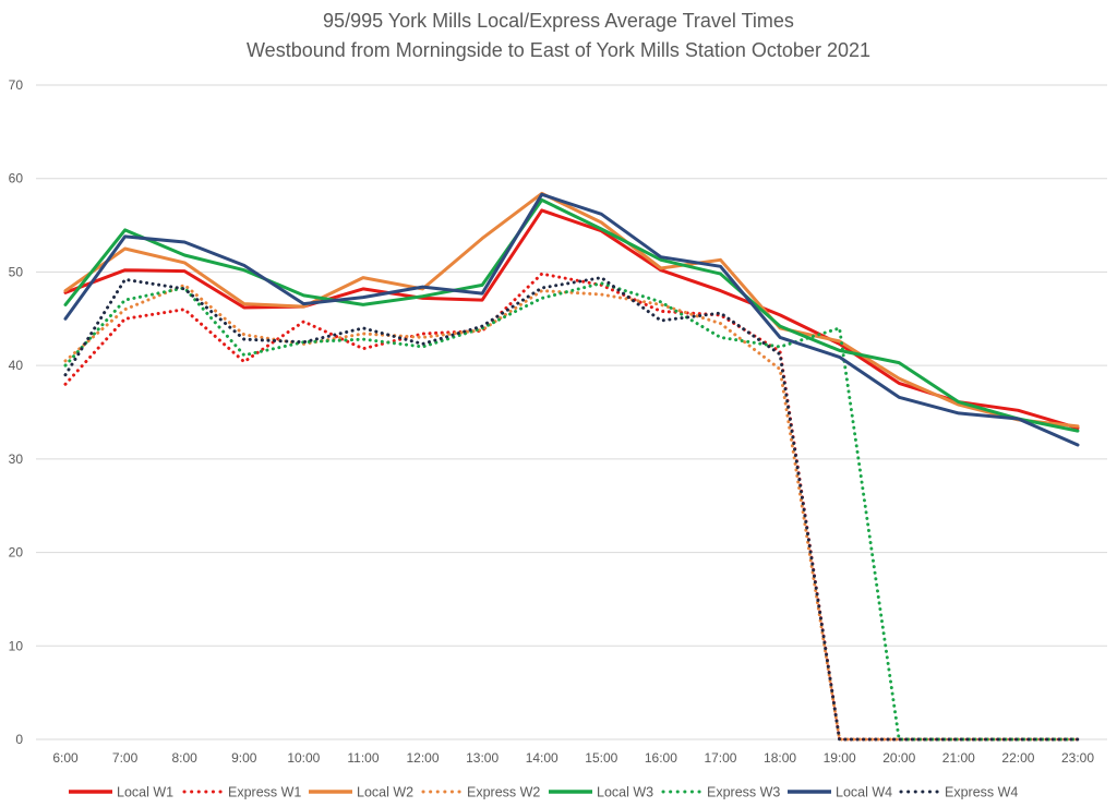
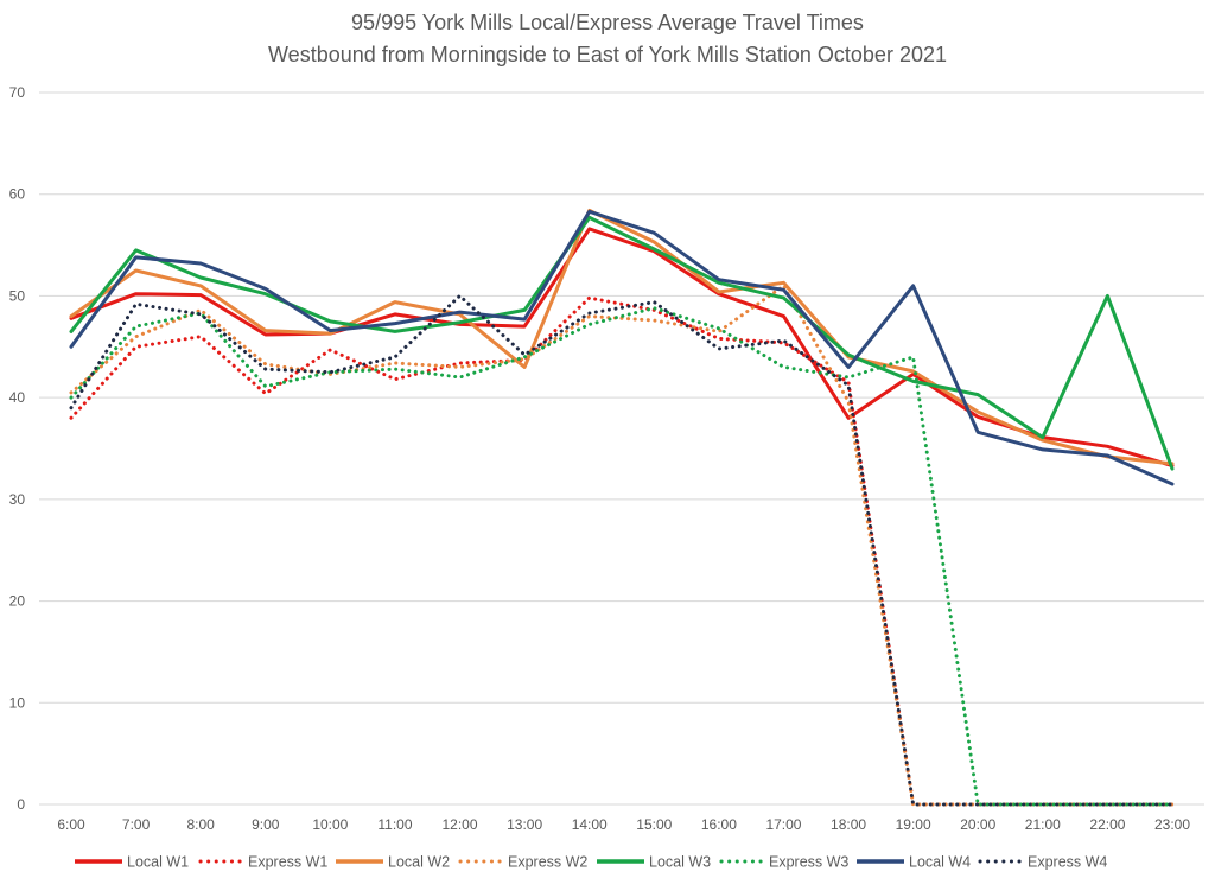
Express W4/12:00: 42 -> 50
Local W2/13:00: 54 -> 43
Express W2/17:00: 44 -> 51
Local W1/18:00: 45 -> 38
Local W4/19:00: 41 -> 51
Local W3/22:00: 34 -> 50
